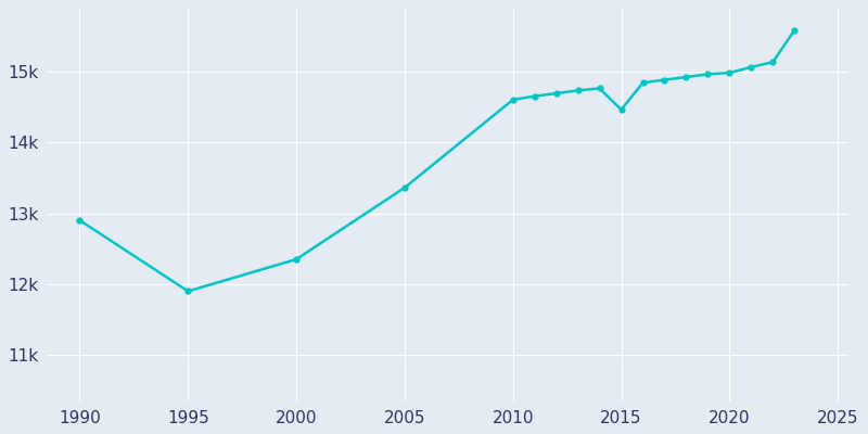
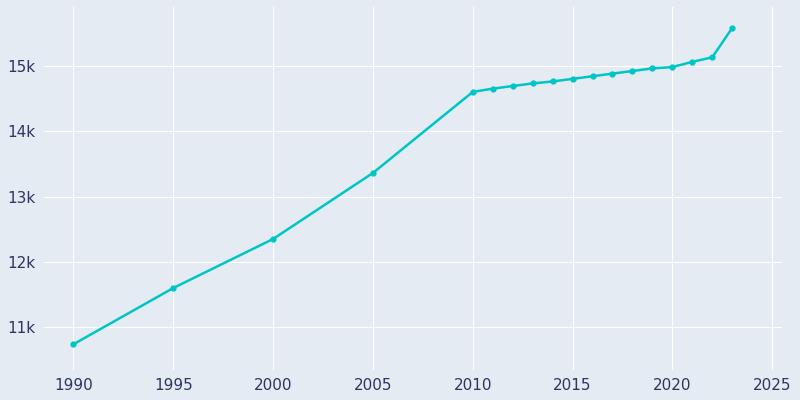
1990: 12.90k -> 10.74k
1995: 11.90k -> 11.60k
2015: 14.46k -> 14.80k
